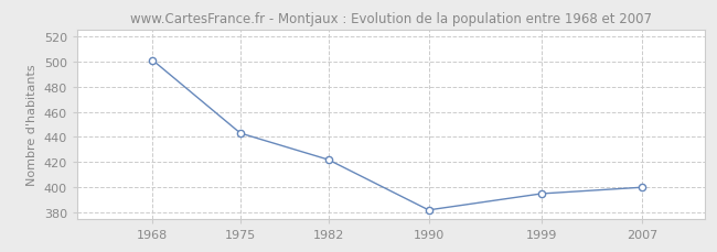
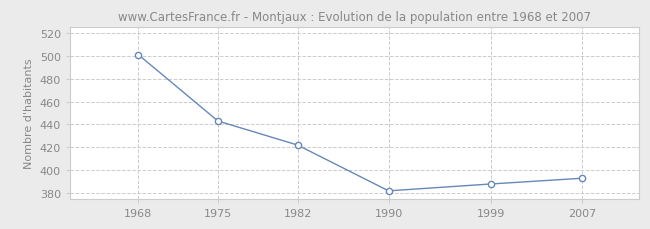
1999: 395 -> 388
2007: 400 -> 393
